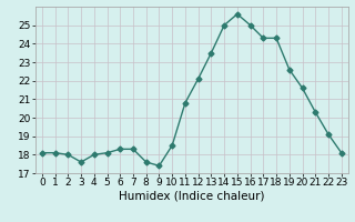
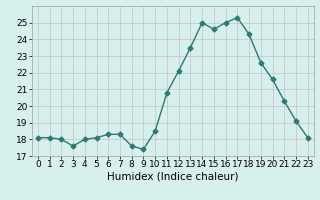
15: 25.6 -> 24.6
17: 24.3 -> 25.3
